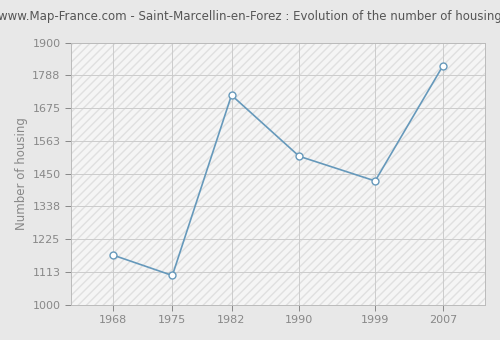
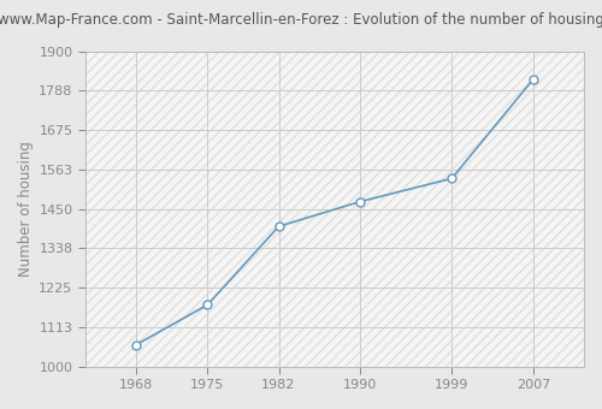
1968: 1170 -> 1062
1975: 1100 -> 1176
1982: 1720 -> 1400
1990: 1510 -> 1471
1999: 1425 -> 1537
